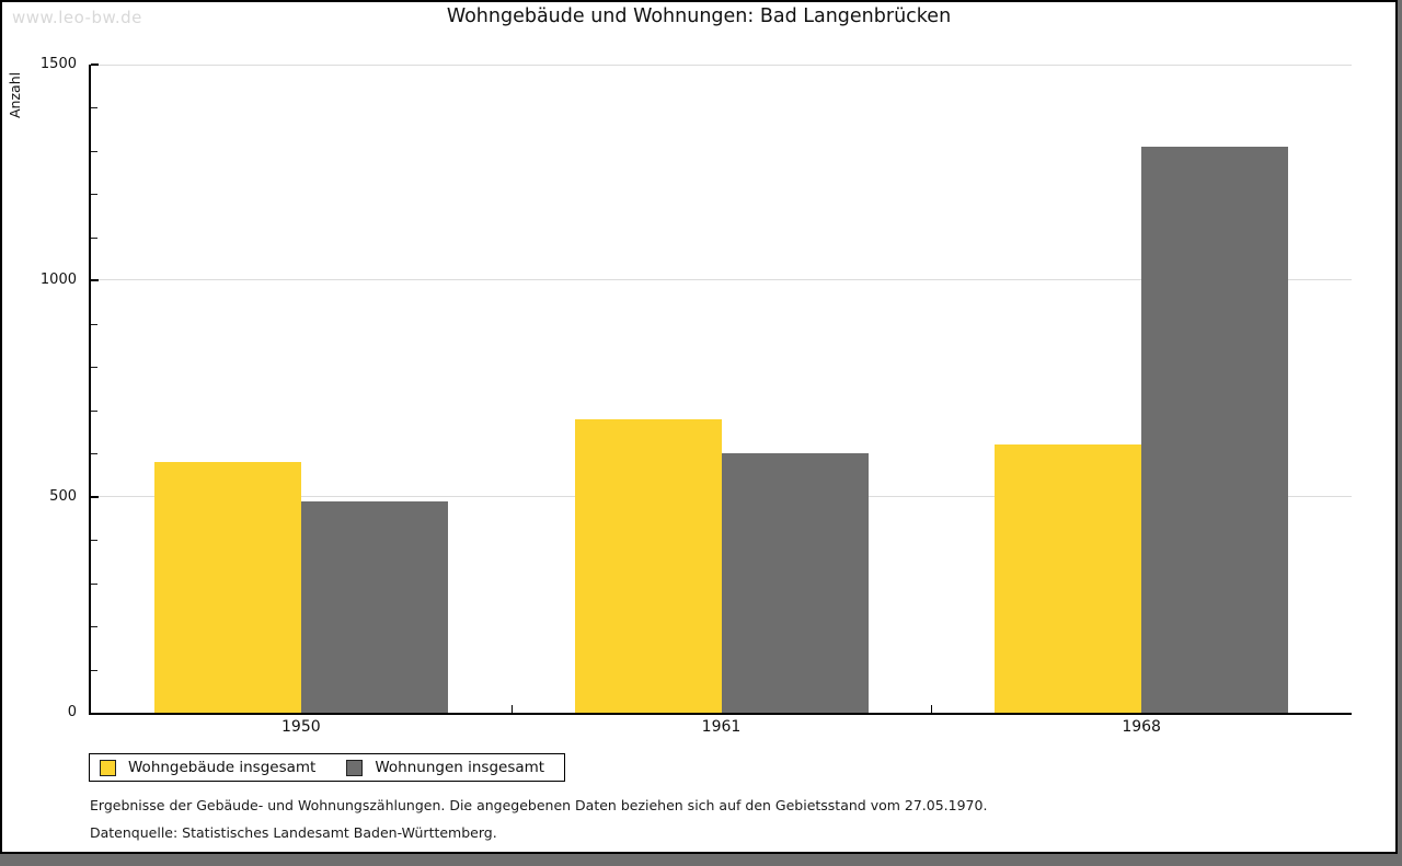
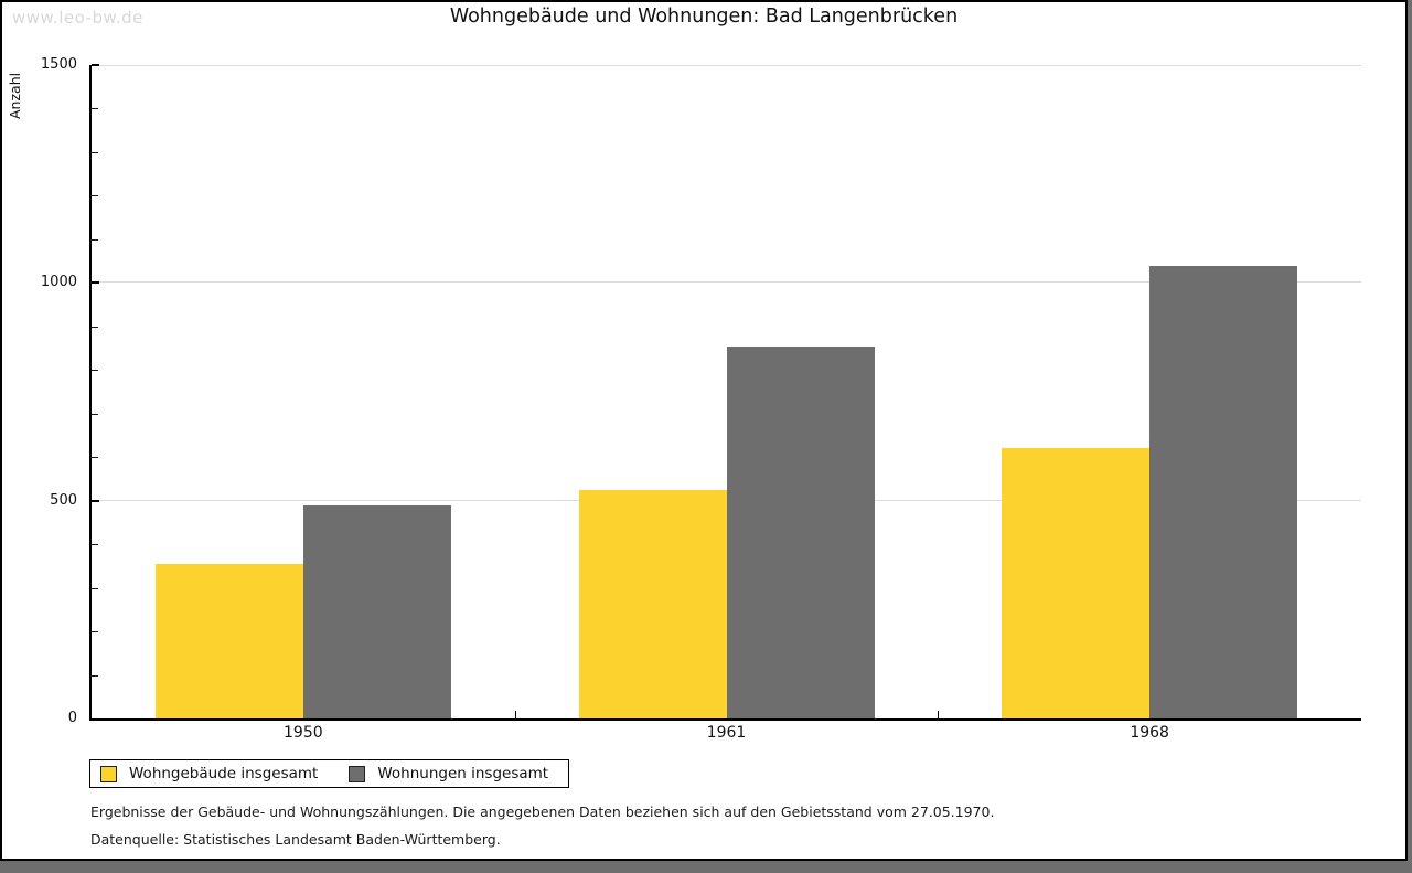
Wohngebäude insgesamt/1950: 580 -> 360
Wohngebäude insgesamt/1961: 680 -> 520
Wohnungen insgesamt/1961: 600 -> 860
Wohnungen insgesamt/1968: 1310 -> 1040
